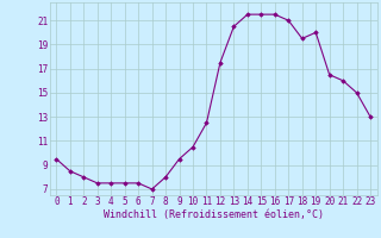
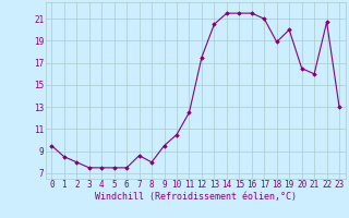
7: 7.0 -> 8.6
18: 19.5 -> 18.9
22: 15.0 -> 20.7
